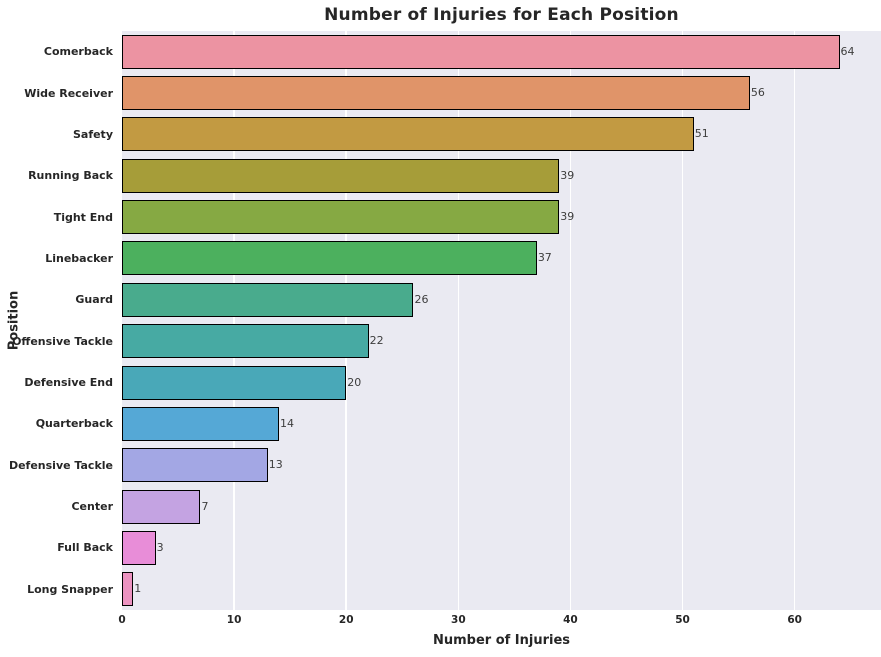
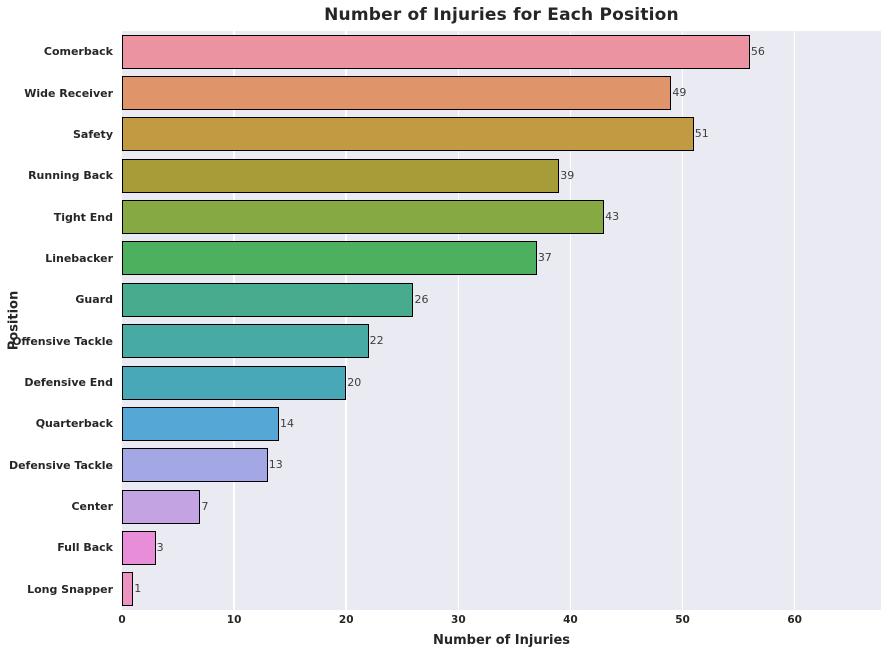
Comerback: 64 -> 56
Wide Receiver: 56 -> 49
Tight End: 39 -> 43
